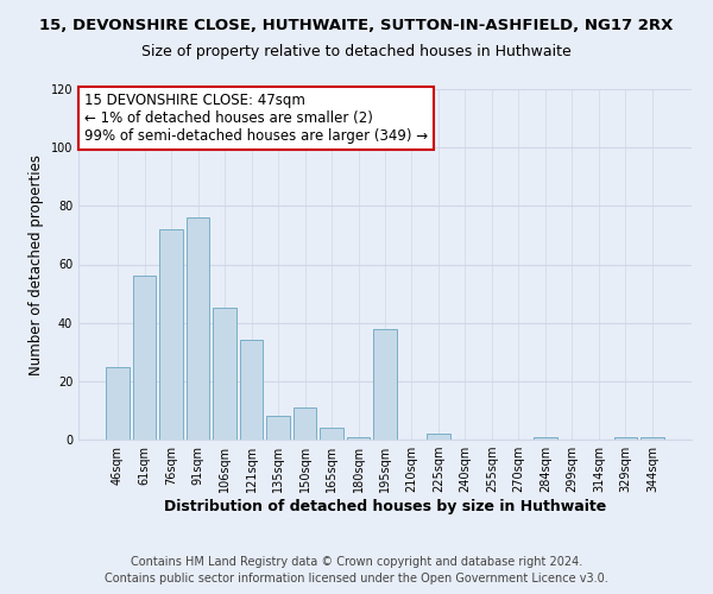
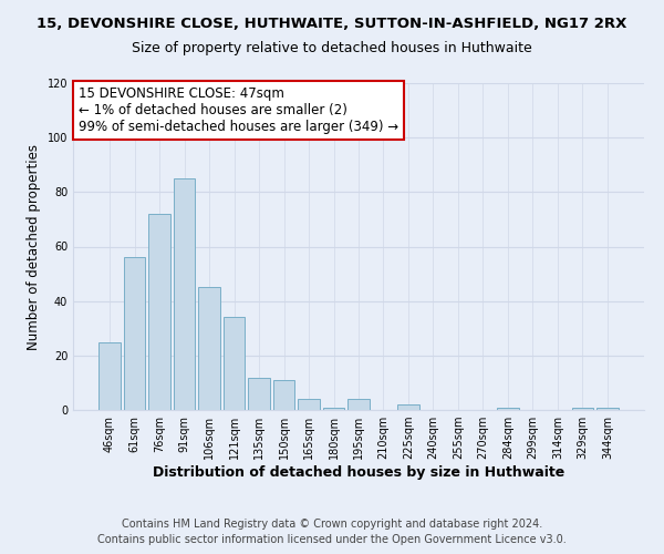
91sqm: 76 -> 85
135sqm: 8 -> 12
195sqm: 38 -> 4
